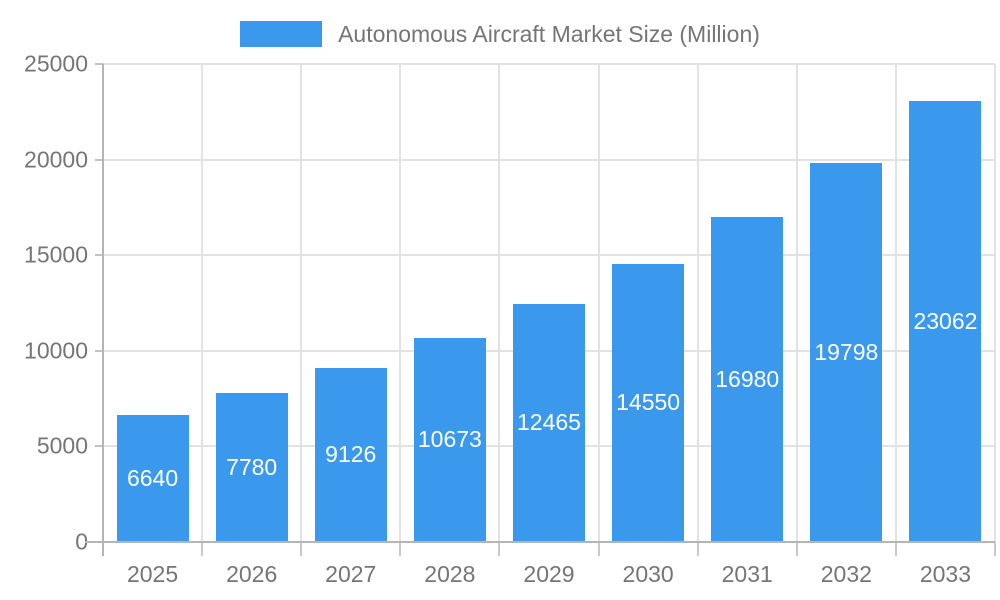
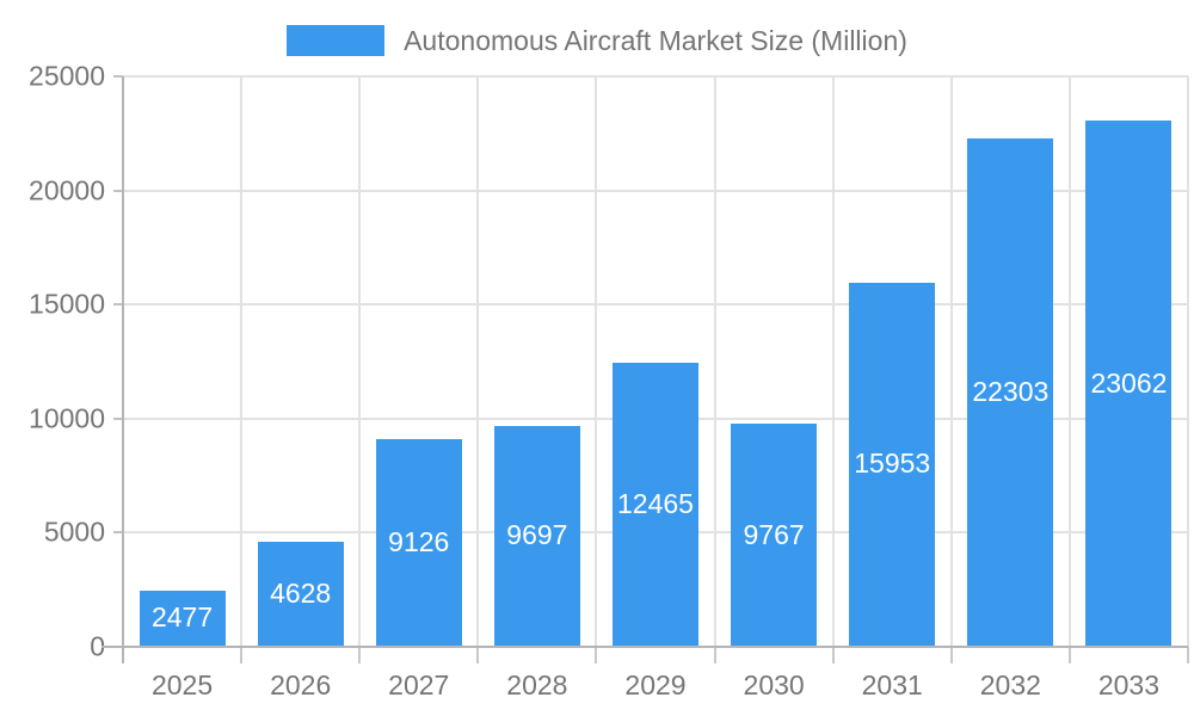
2025: 6640 -> 2477
2026: 7780 -> 4628
2028: 10673 -> 9697
2030: 14550 -> 9767
2031: 16980 -> 15953
2032: 19798 -> 22303
